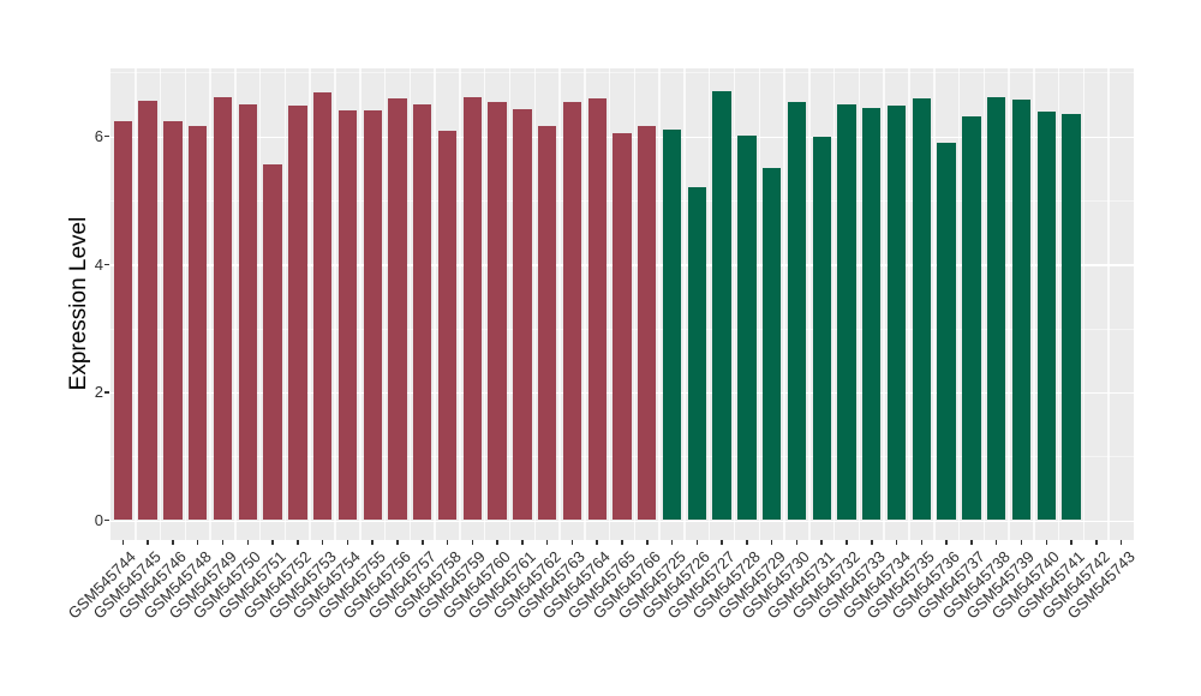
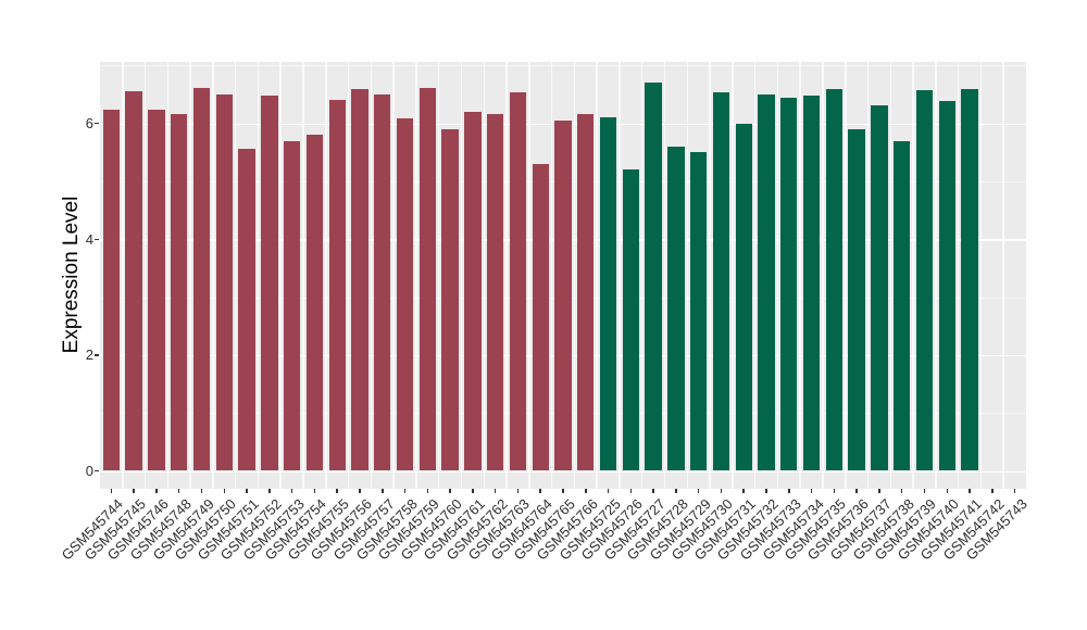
GSM545753: 6.7 -> 5.7
GSM545754: 6.4 -> 5.8
GSM545760: 6.5 -> 5.9
GSM545761: 6.4 -> 6.2
GSM545764: 6.6 -> 5.3
GSM545728: 6.0 -> 5.6
GSM545738: 6.6 -> 5.7
GSM545741: 6.3 -> 6.6
